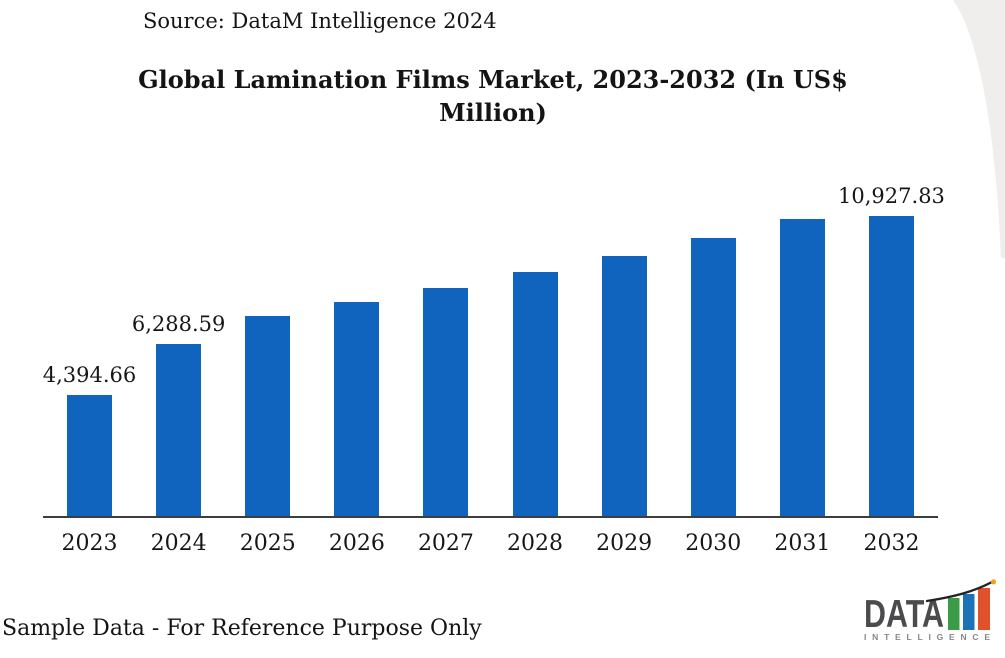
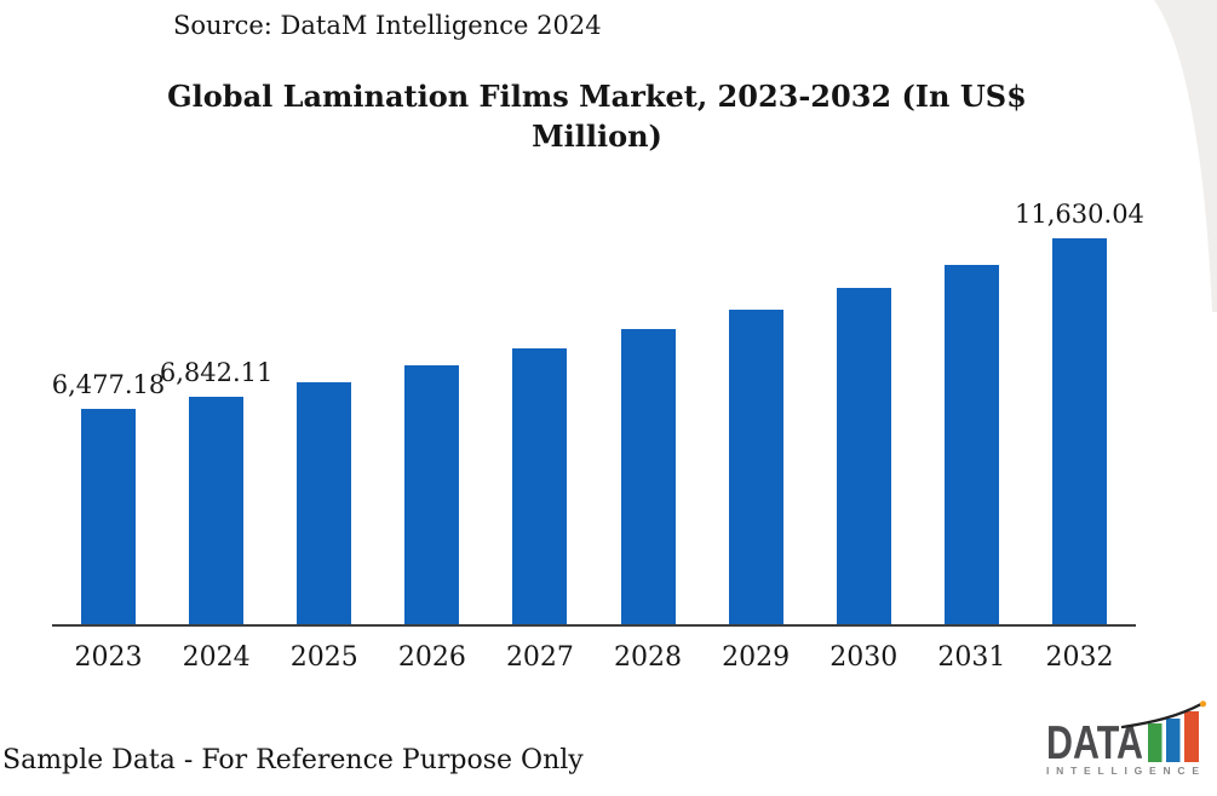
2023: 4,394.66 -> 6,477.18
2024: 6,288.59 -> 6,842.11
2032: 10,927.83 -> 11,630.04
